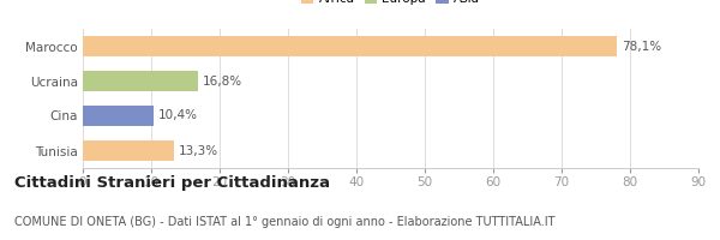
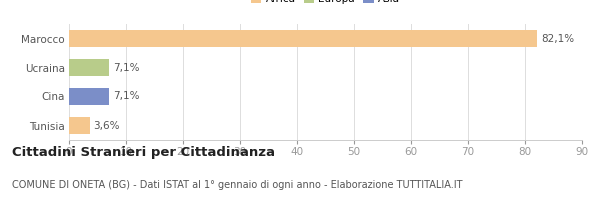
Marocco: 78,1% -> 82,1%
Ucraina: 16,8% -> 7,1%
Cina: 10,4% -> 7,1%
Tunisia: 13,3% -> 3,6%
